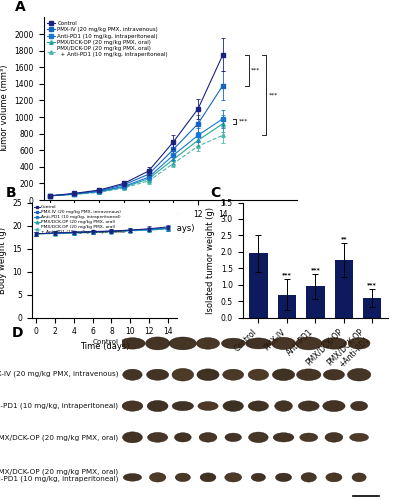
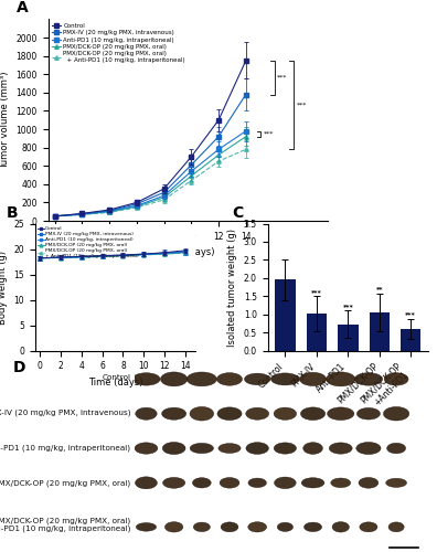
PMX-IV: 0.70 -> 1.02
Anti-PD1: 0.95 -> 0.72
PMX/DCK-OP: 1.75 -> 1.05
